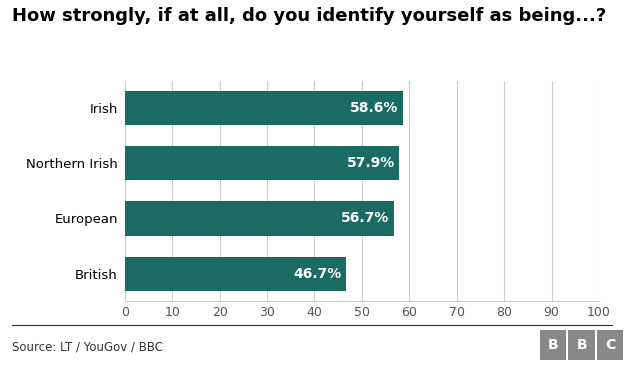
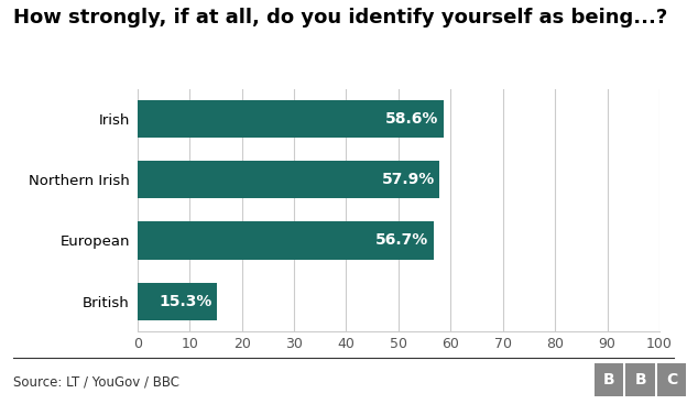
British: 46.7% -> 15.3%
